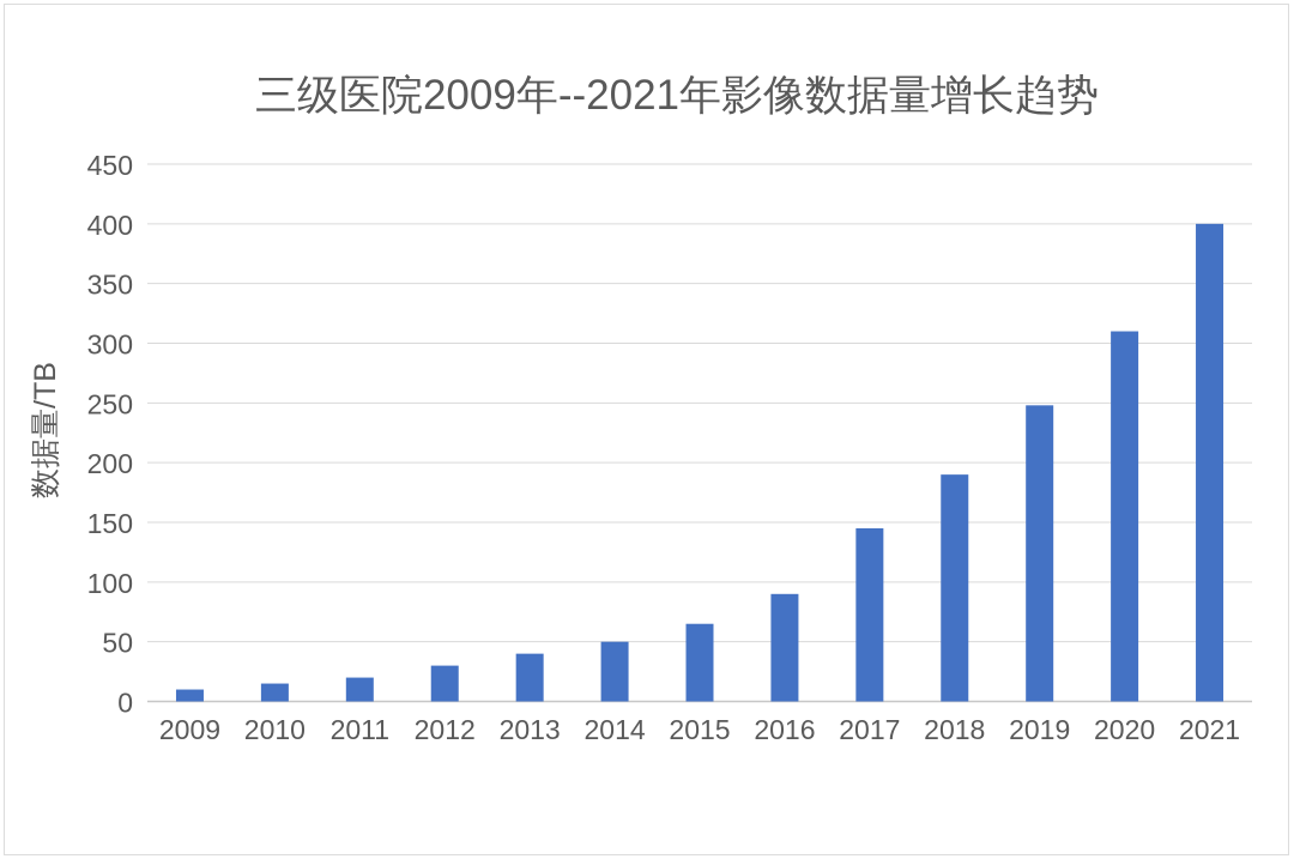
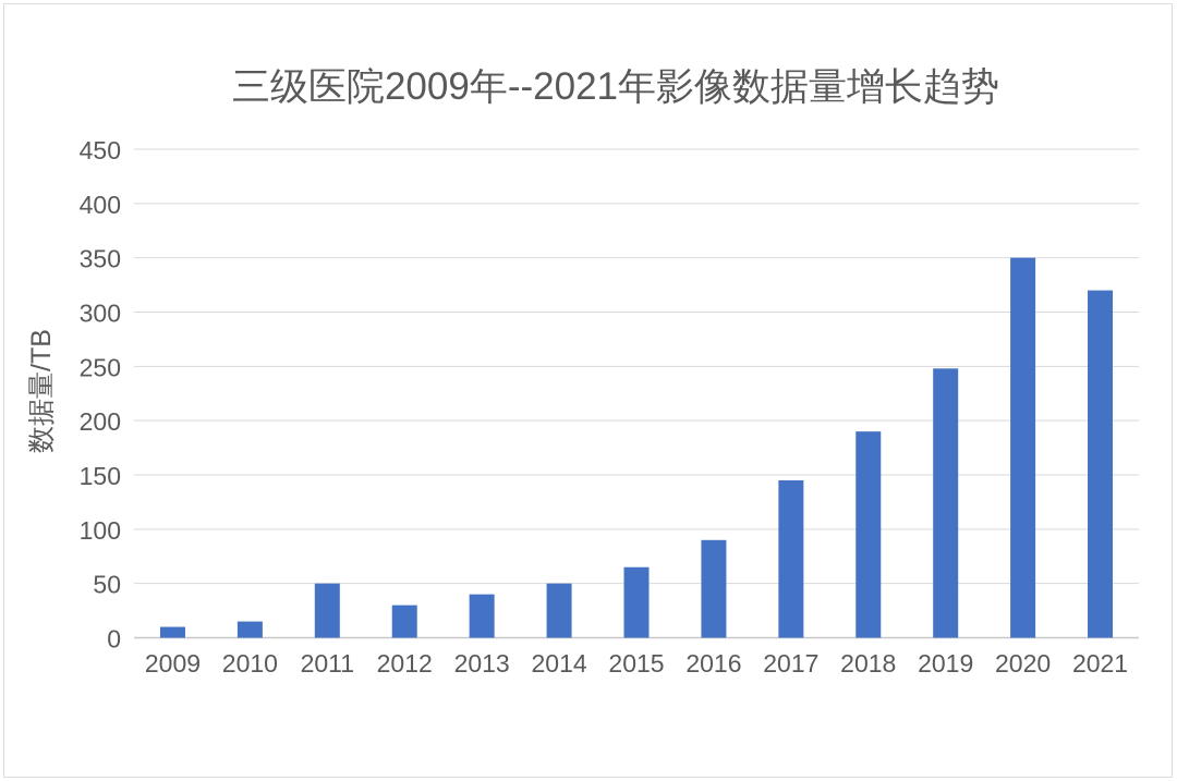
2011: 20 -> 50
2020: 310 -> 350
2021: 400 -> 320
